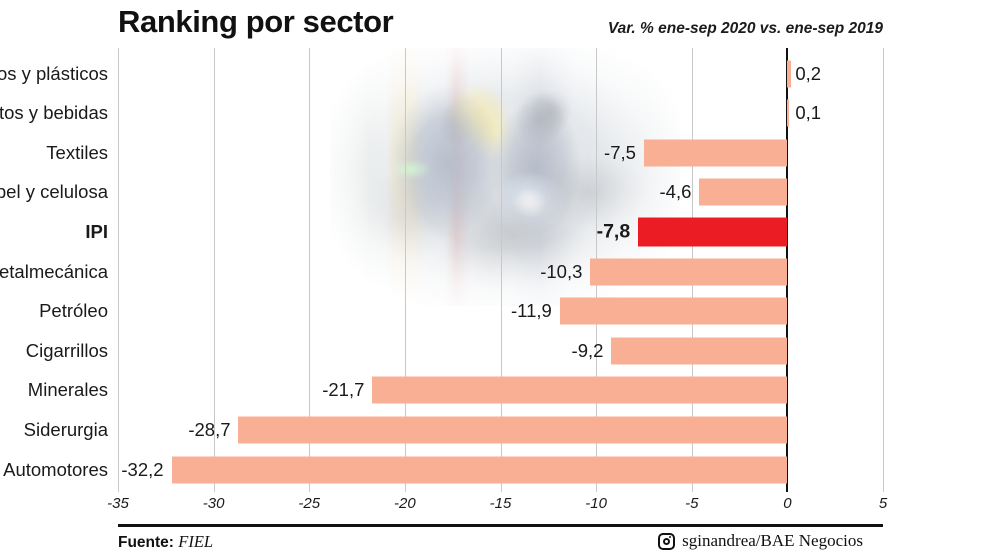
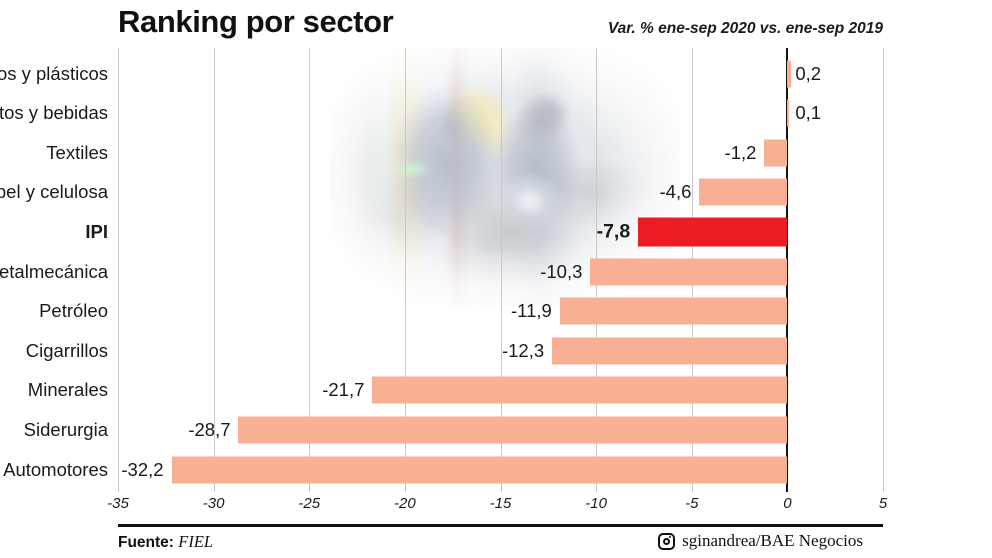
Textiles: -7,5 -> -1,2
Cigarrillos: -9,2 -> -12,3
